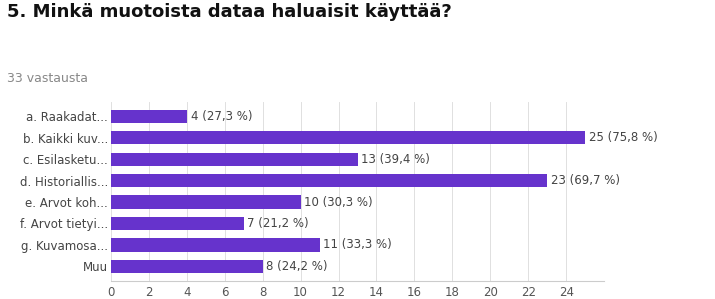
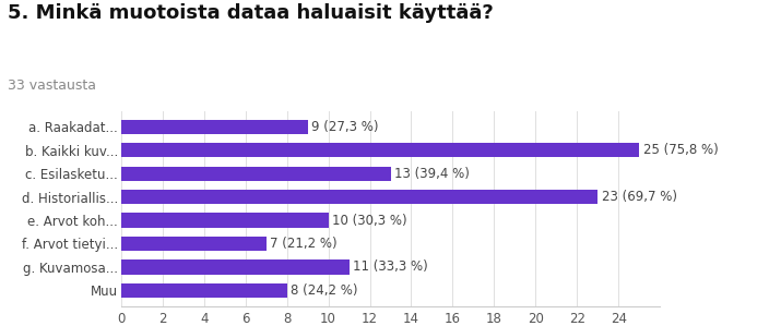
a. Raakadat...: 4 -> 9
